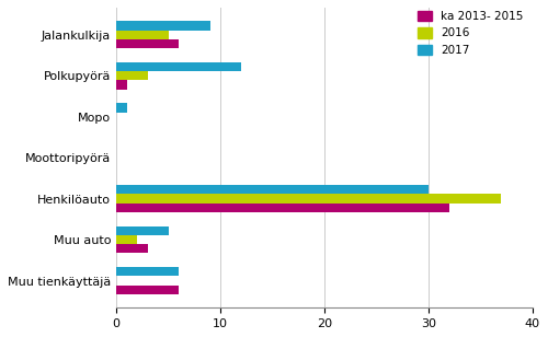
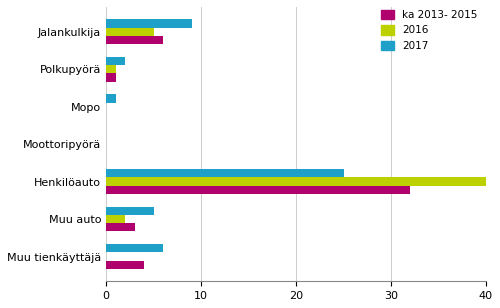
2017/Polkupyörä: 12 -> 2
2016/Polkupyörä: 3 -> 1
2017/Henkilöauto: 30 -> 25
2016/Henkilöauto: 37 -> 40
ka 2013- 2015/Muu tienkäyttäjä: 6 -> 4
